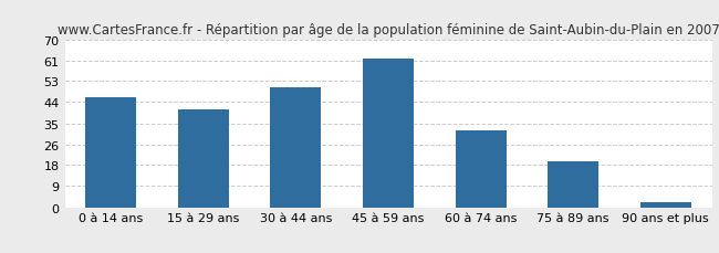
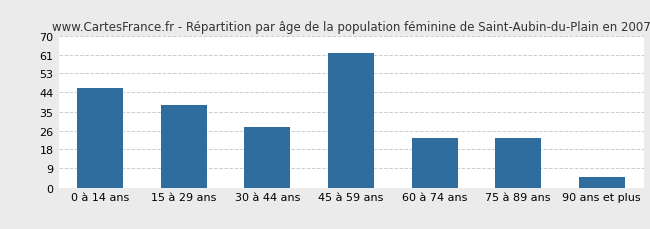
15 à 29 ans: 41 -> 38
30 à 44 ans: 50 -> 28
60 à 74 ans: 32 -> 23
75 à 89 ans: 19 -> 23
90 ans et plus: 2 -> 5
